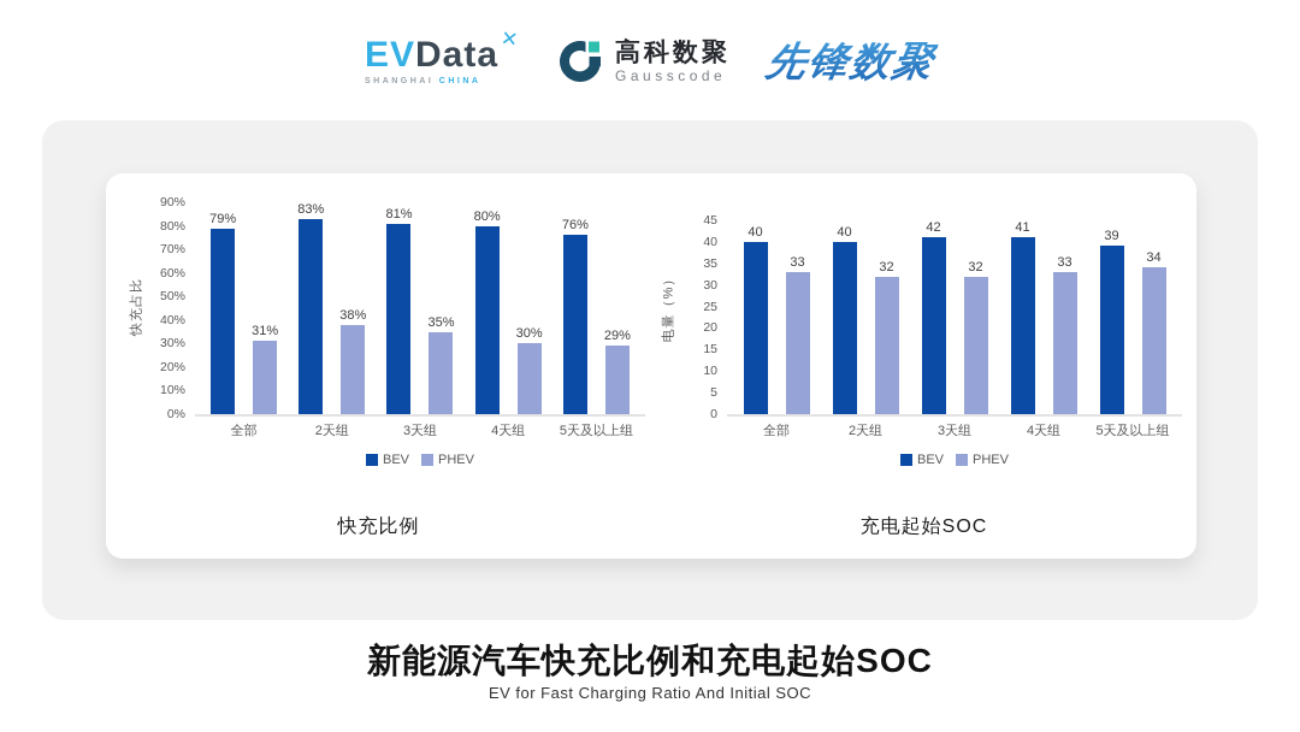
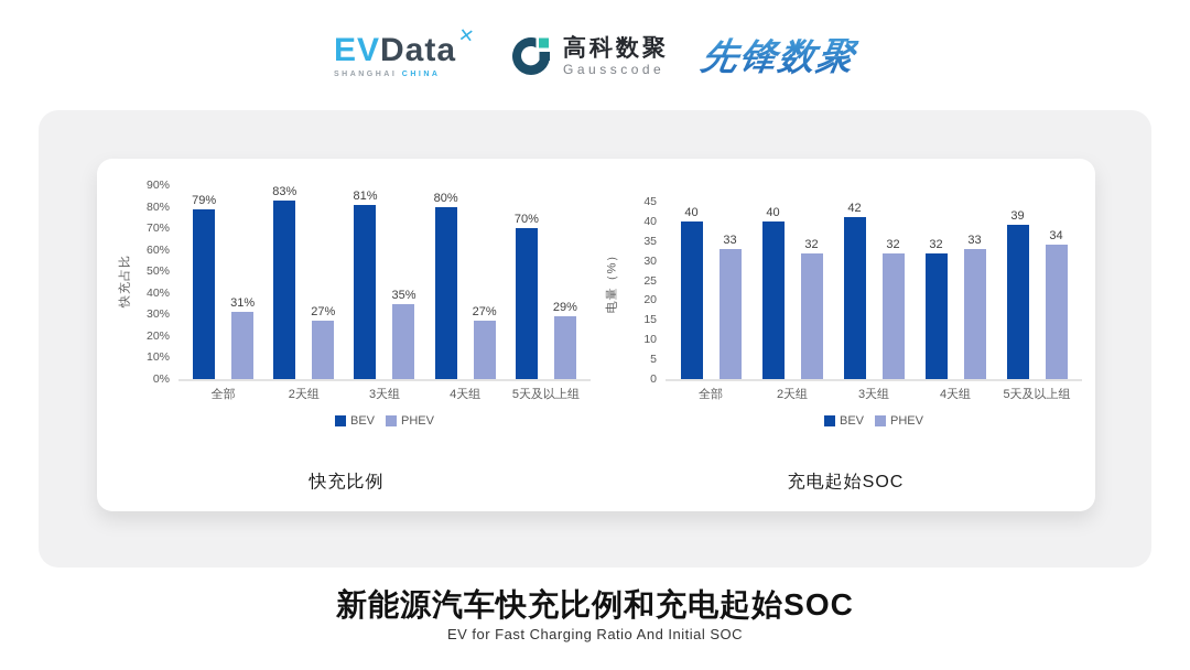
快充比例/PHEV/2天组: 38% -> 27%
快充比例/PHEV/4天组: 30% -> 27%
快充比例/BEV/5天及以上组: 76% -> 70%
充电起始SOC/BEV/4天组: 41 -> 32
